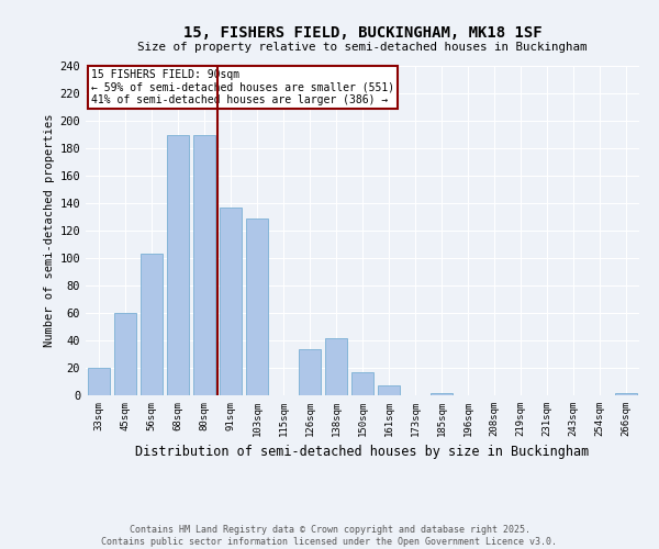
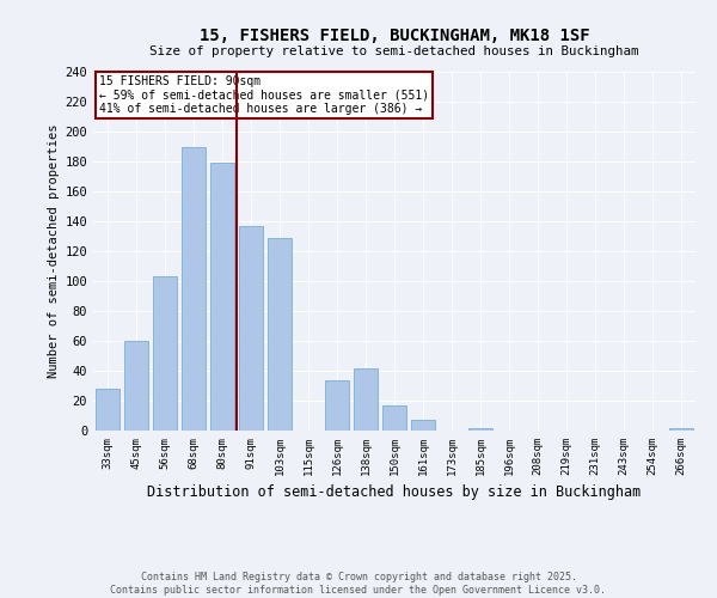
33sqm: 20 -> 28
80sqm: 190 -> 179
